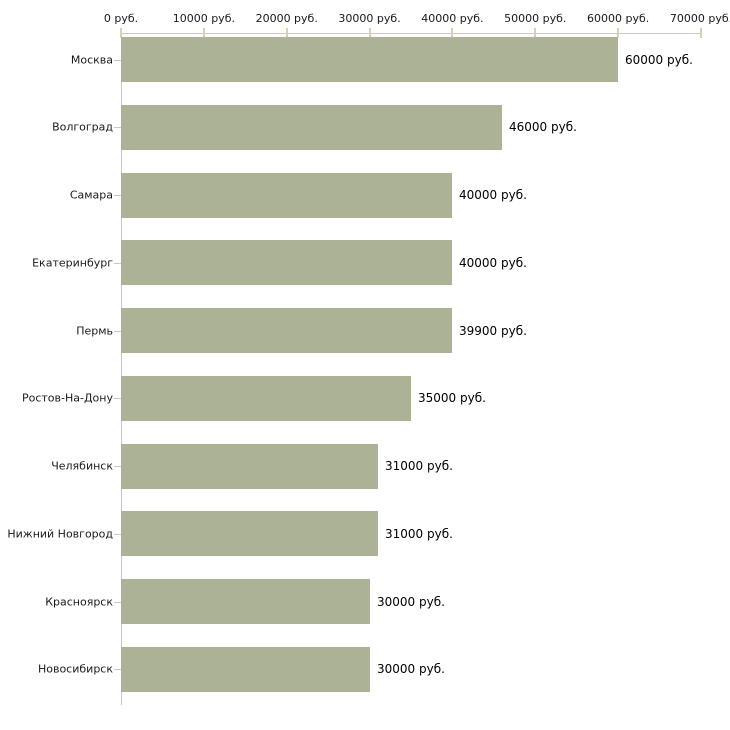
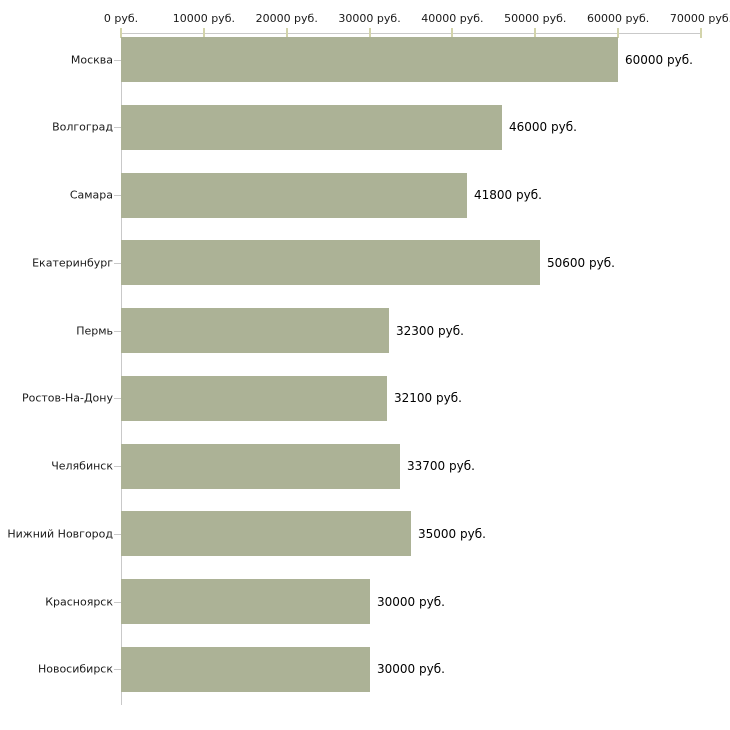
Самара: 40000 -> 41800
Екатеринбург: 40000 -> 50600
Пермь: 39900 -> 32300
Ростов-На-Дону: 35000 -> 32100
Челябинск: 31000 -> 33700
Нижний Новгород: 31000 -> 35000
